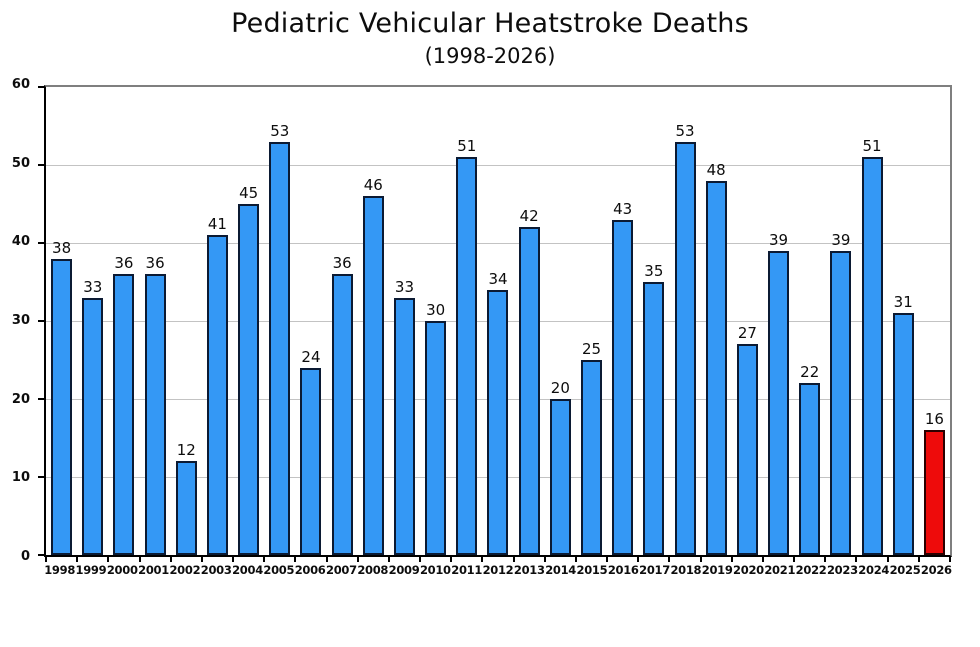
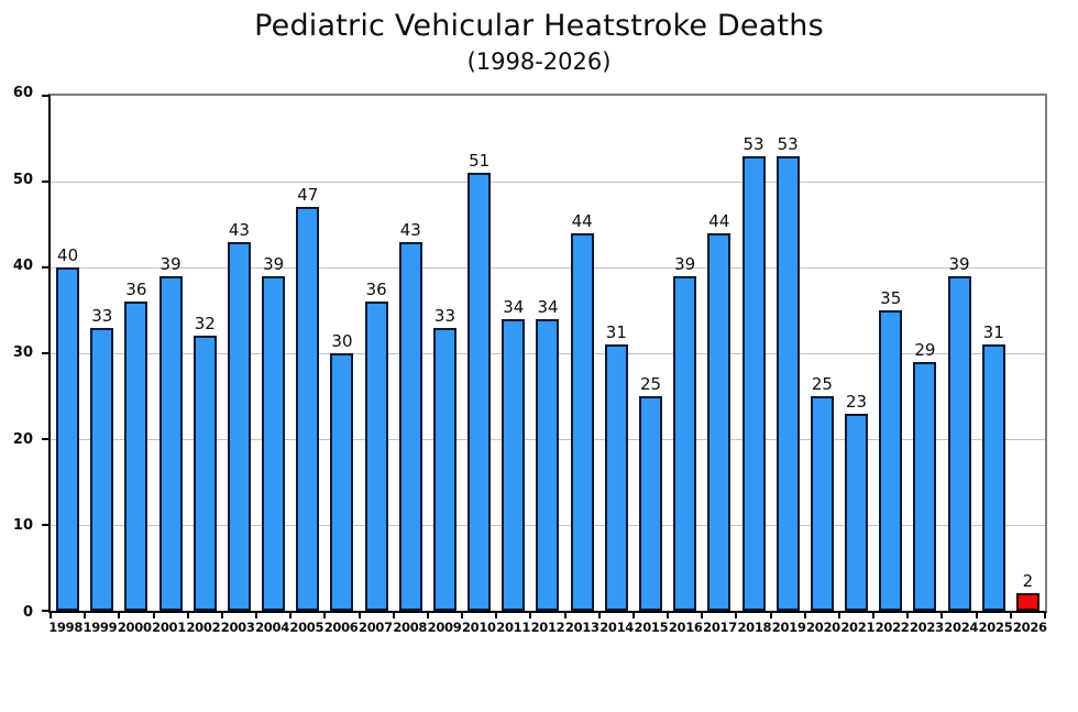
1998: 38 -> 40
2001: 36 -> 39
2002: 12 -> 32
2003: 41 -> 43
2004: 45 -> 39
2005: 53 -> 47
2006: 24 -> 30
2008: 46 -> 43
2010: 30 -> 51
2011: 51 -> 34
2013: 42 -> 44
2014: 20 -> 31
2016: 43 -> 39
2017: 35 -> 44
2019: 48 -> 53
2020: 27 -> 25
2021: 39 -> 23
2022: 22 -> 35
2023: 39 -> 29
2024: 51 -> 39
2026: 16 -> 2
